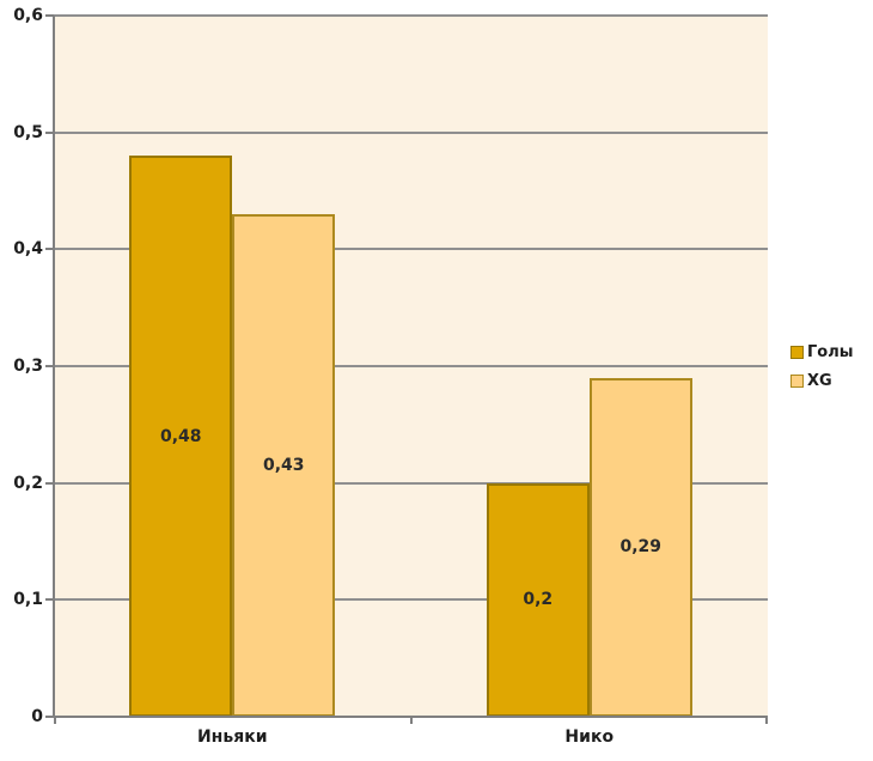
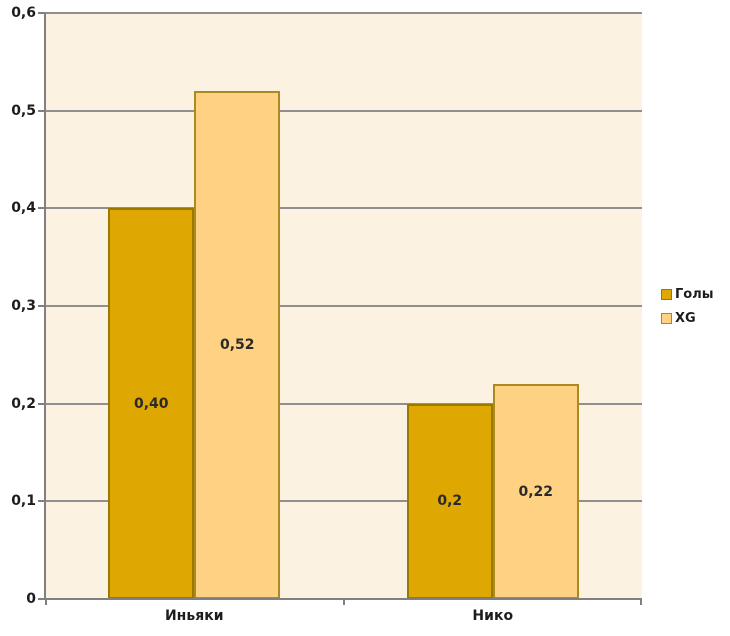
Голы/Иньяки: 0,48 -> 0,40
XG/Иньяки: 0,43 -> 0,52
XG/Нико: 0,29 -> 0,22
